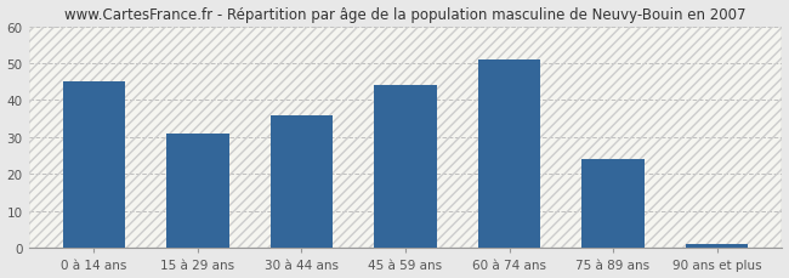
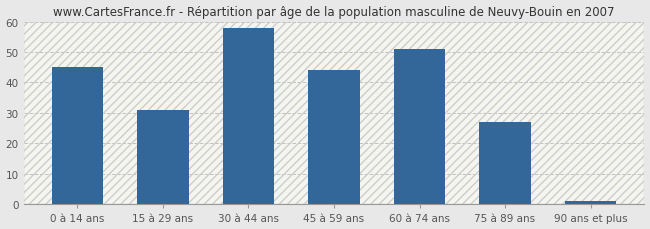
30 à 44 ans: 36 -> 58
75 à 89 ans: 24 -> 27
